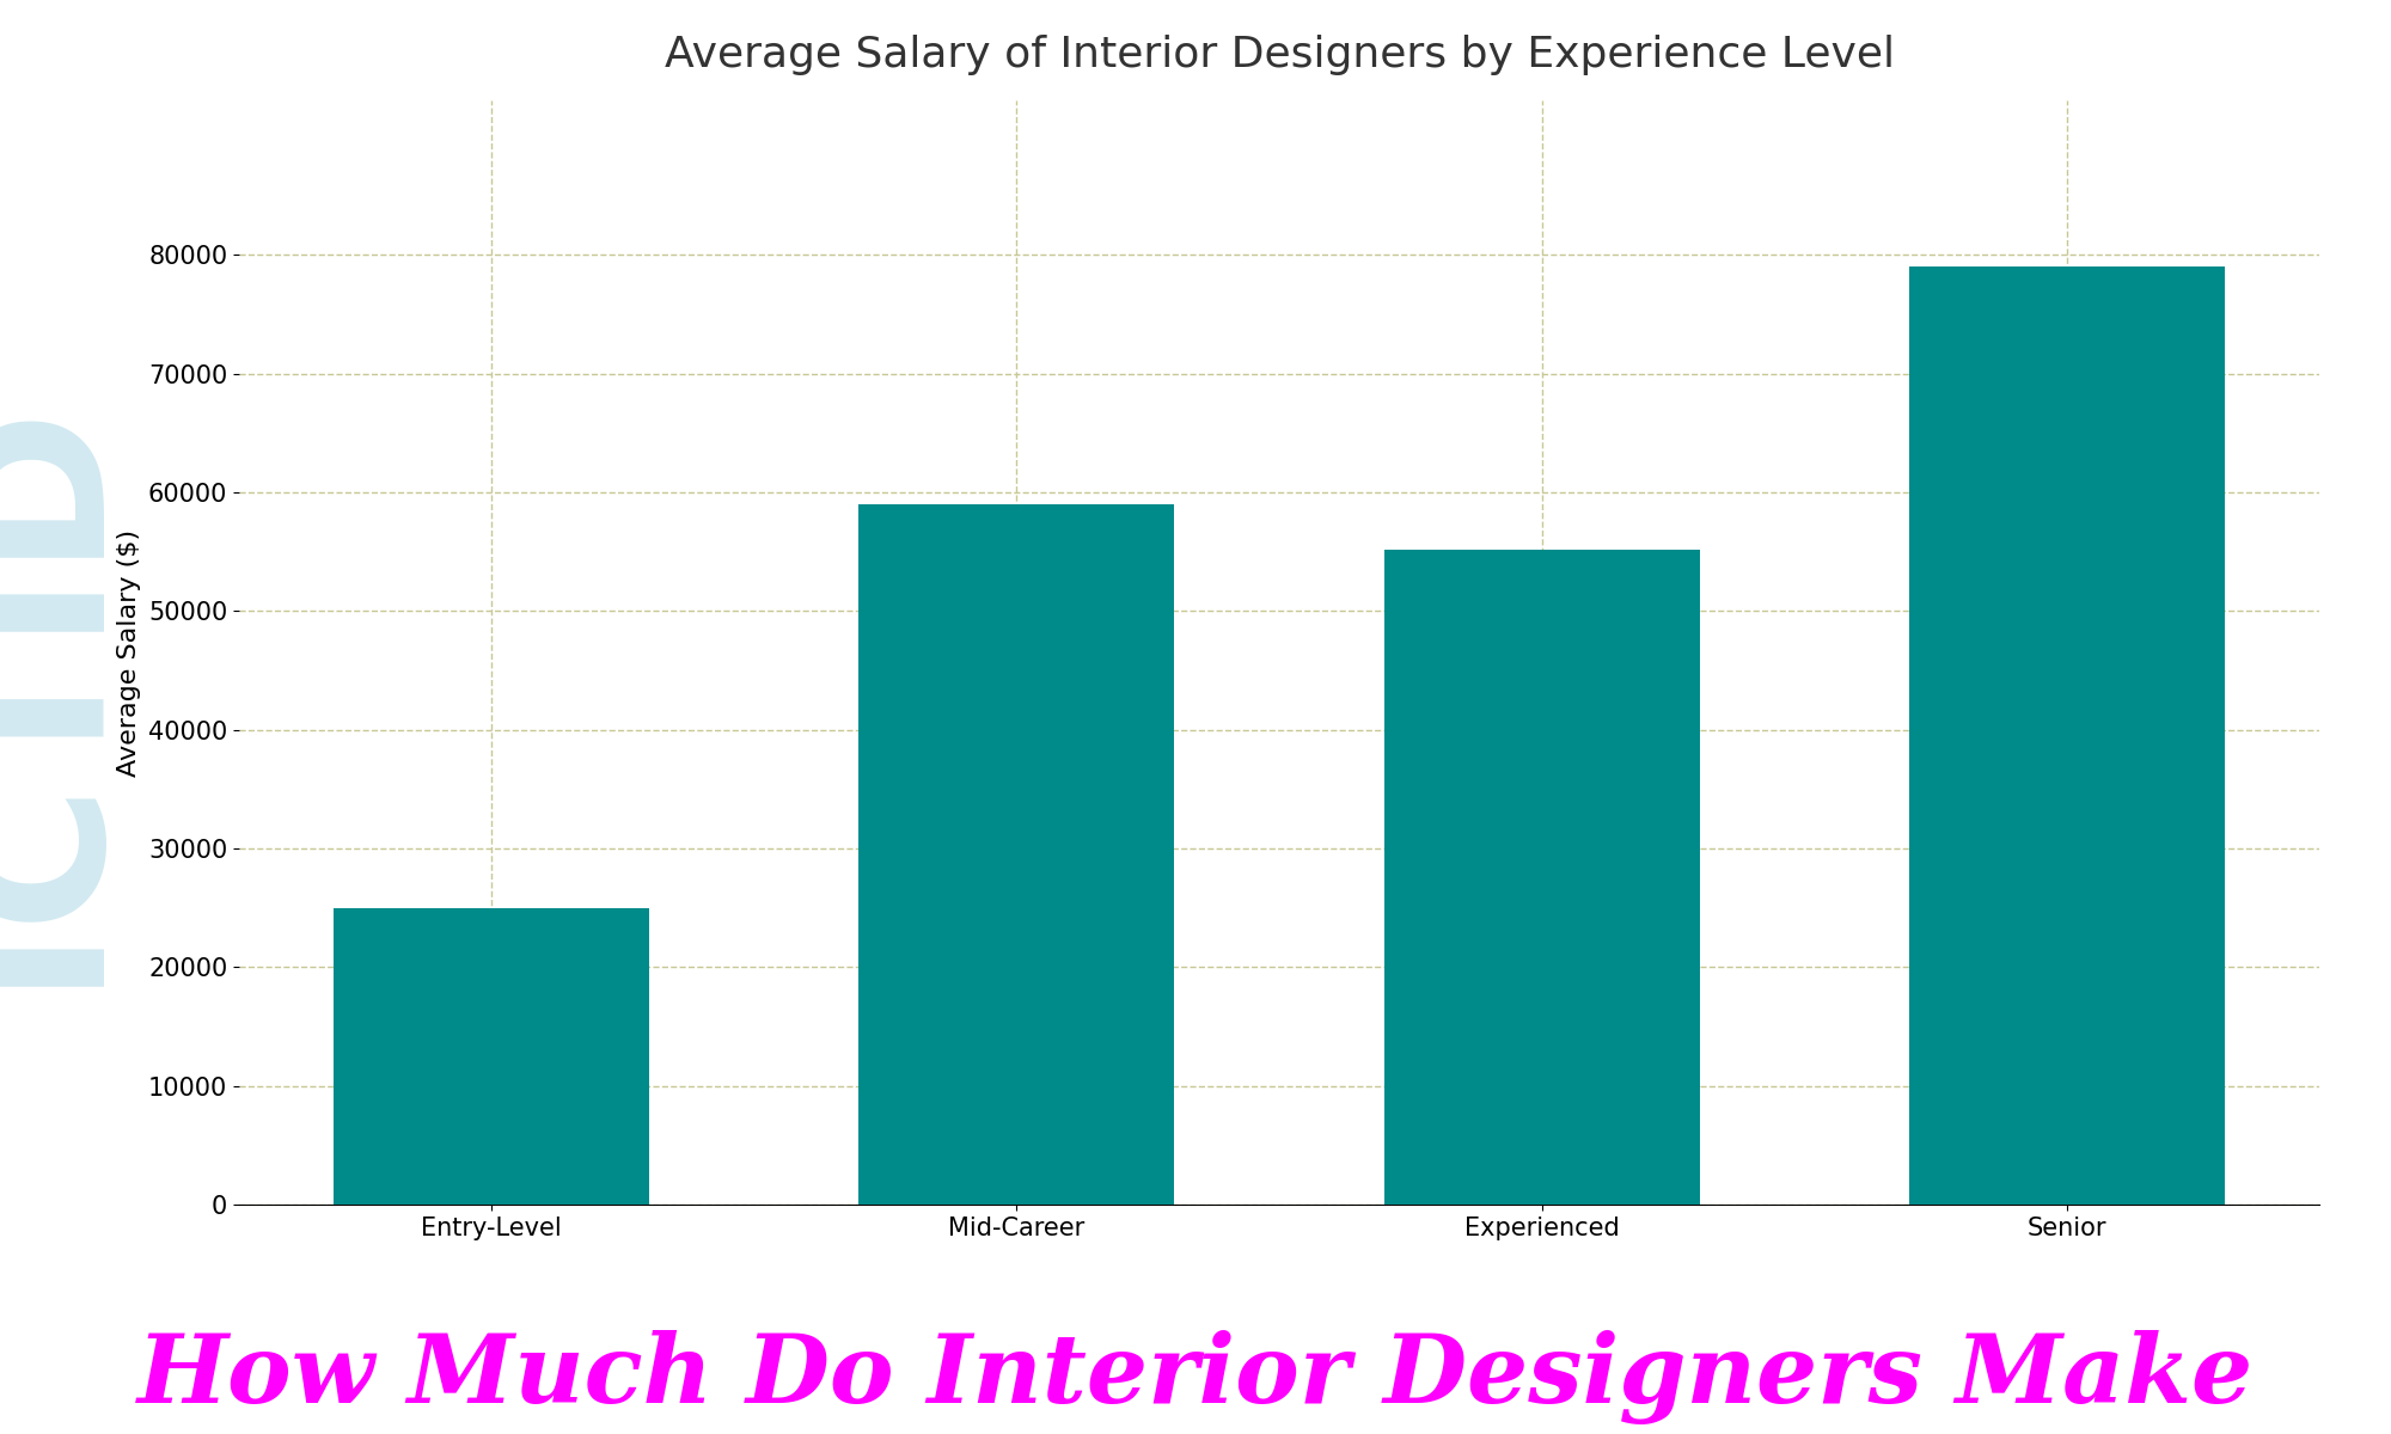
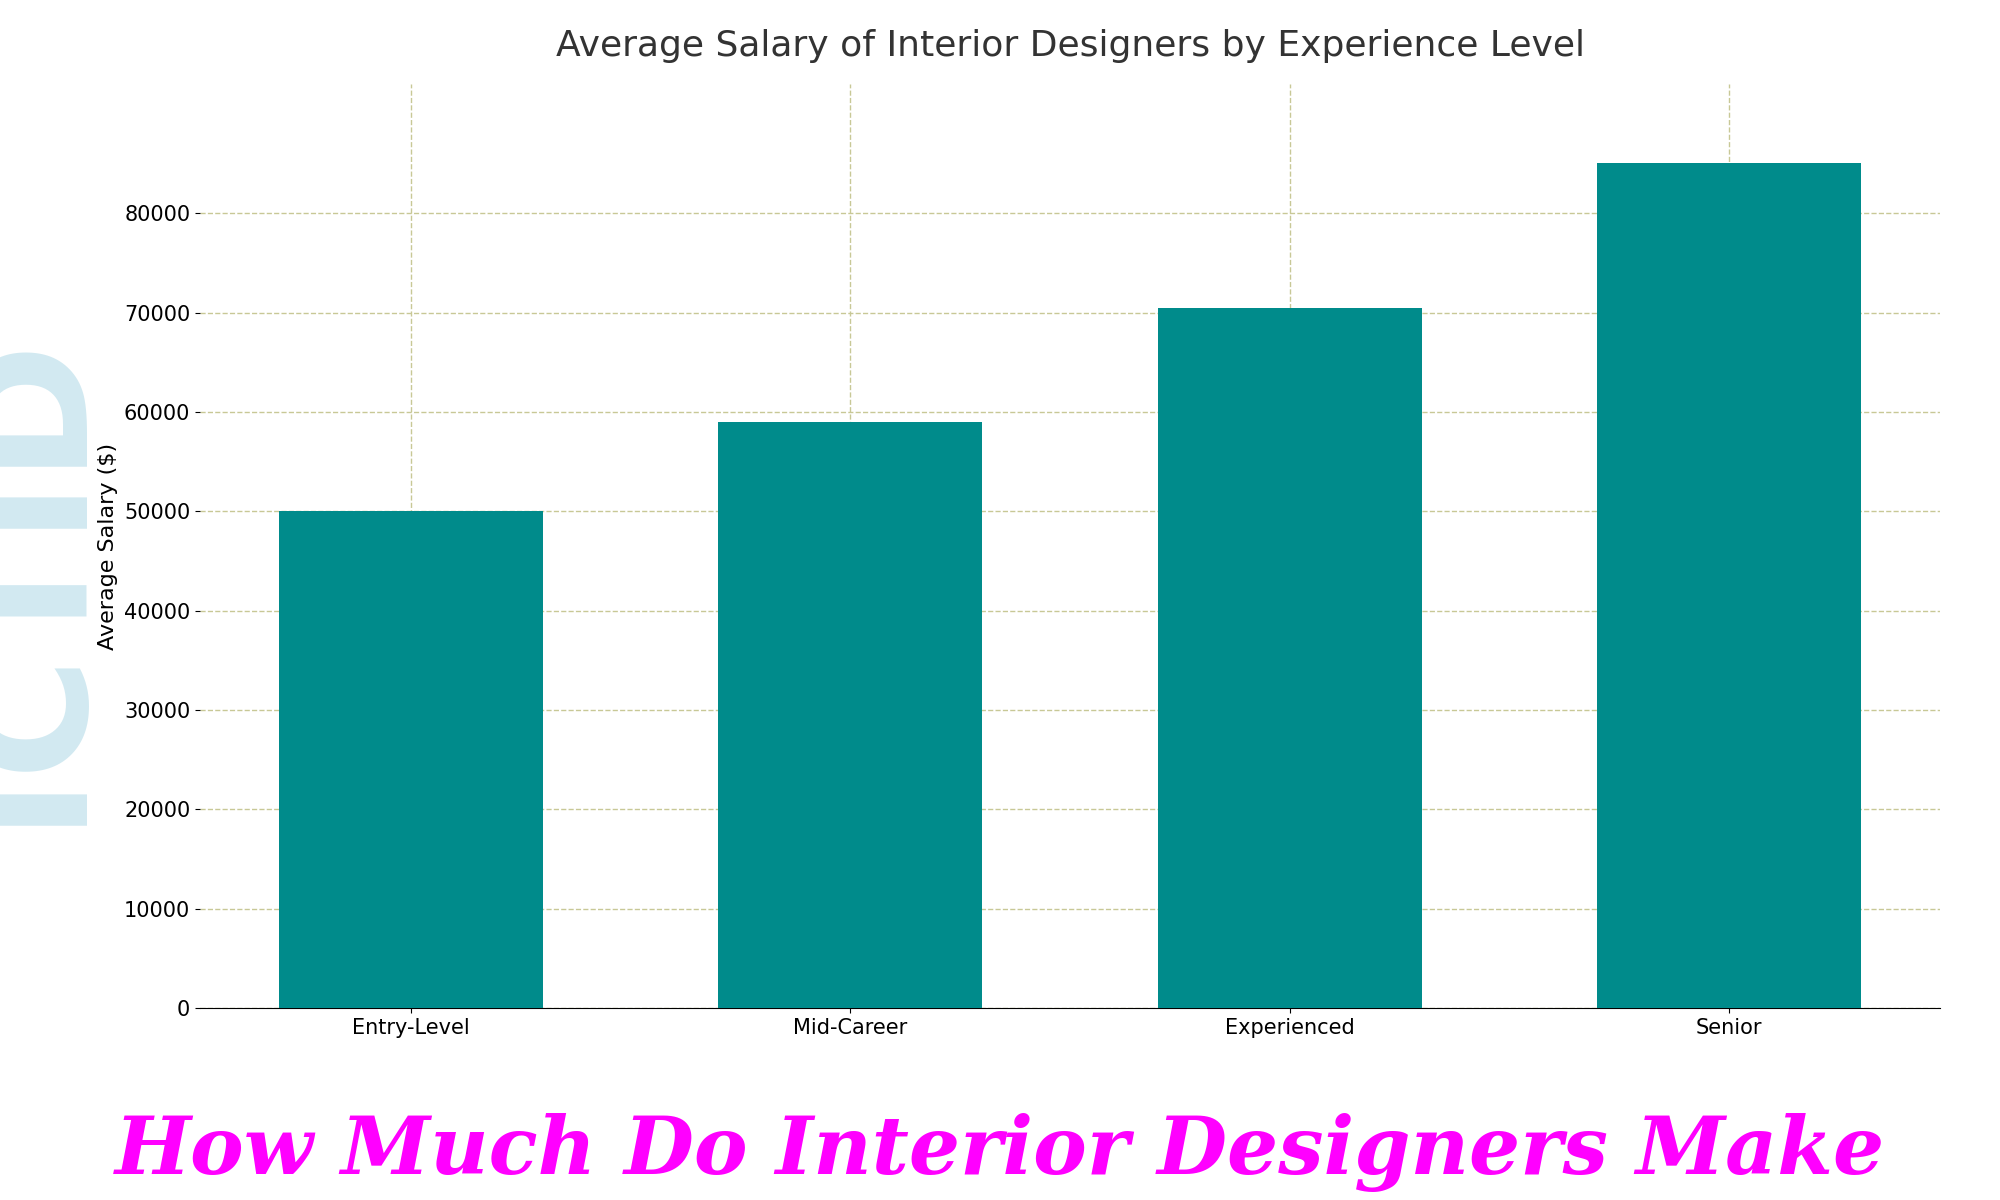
Entry-Level: 25000 -> 50000
Experienced: 55200 -> 70500
Senior: 79000 -> 85000
